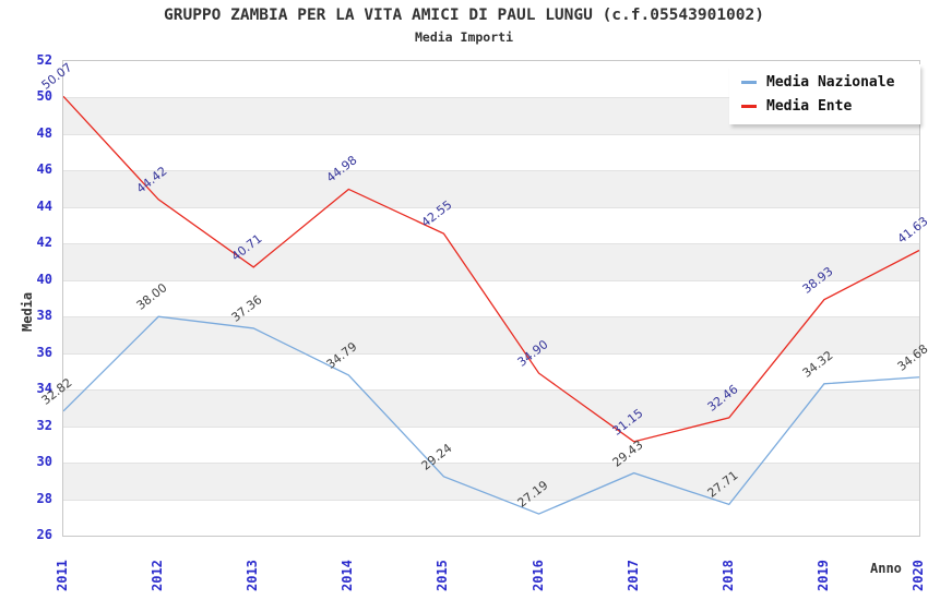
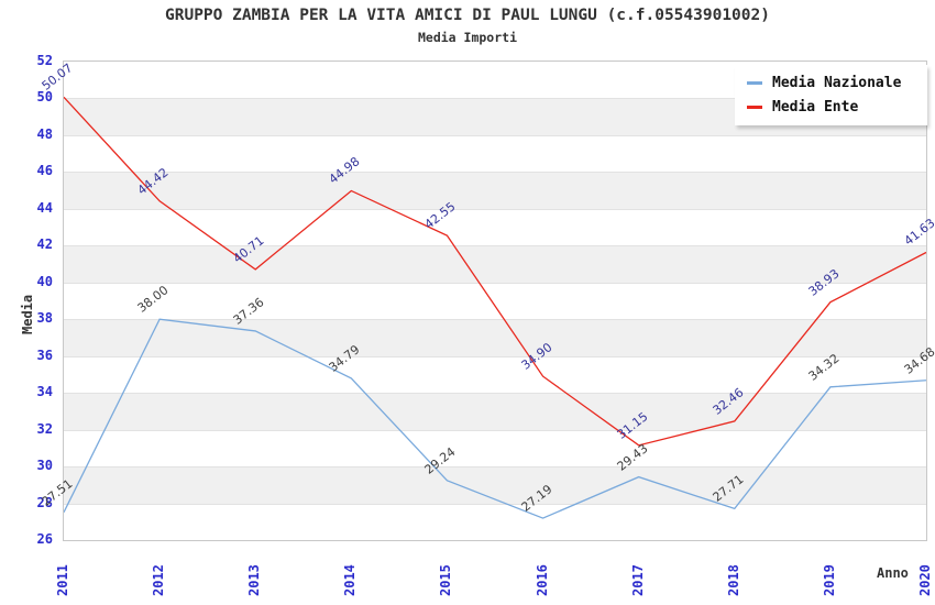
Media Nazionale/2011: 32.82 -> 27.51
